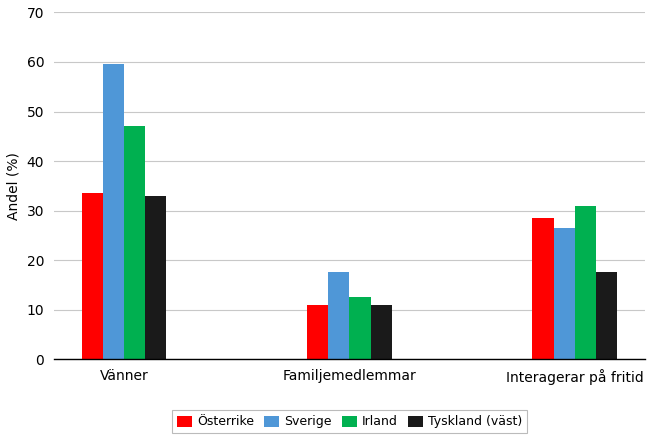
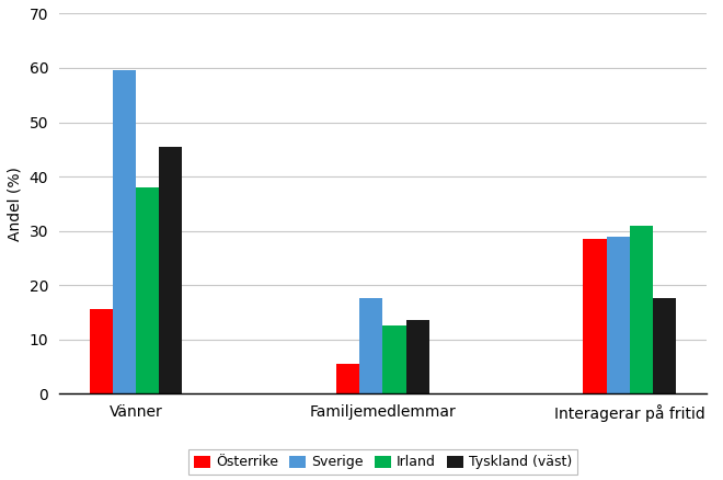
Österrike/Vänner: 33.5 -> 15.5
Irland/Vänner: 47.0 -> 38.0
Tyskland (väst)/Vänner: 33.0 -> 45.5
Österrike/Familjemedlemmar: 11.0 -> 5.5
Tyskland (väst)/Familjemedlemmar: 11.0 -> 13.5
Sverige/Interagerar på fritid: 26.5 -> 29.0
